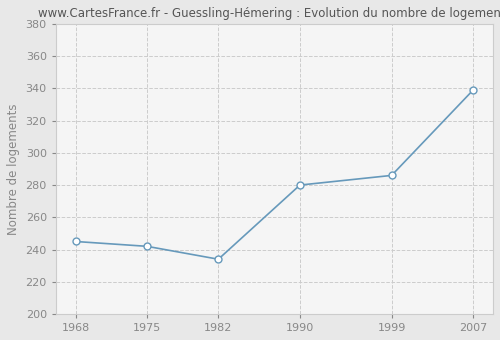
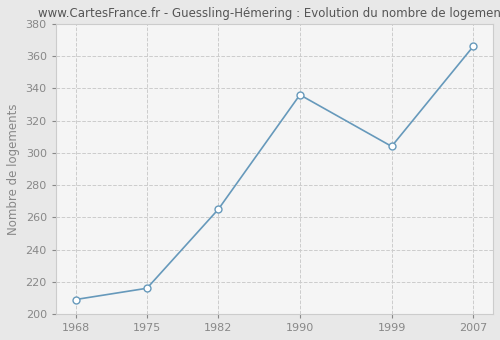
1968: 245 -> 209
1975: 242 -> 216
1982: 234 -> 265
1990: 280 -> 336
1999: 286 -> 304
2007: 339 -> 366
